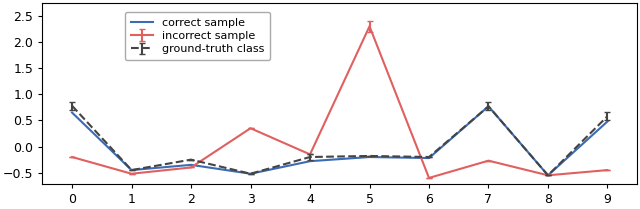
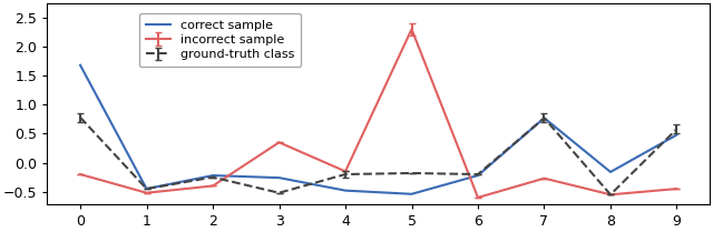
correct sample/0: 0.65 -> 1.68
correct sample/2: -0.35 -> -0.22
correct sample/3: -0.52 -> -0.26
correct sample/4: -0.28 -> -0.48
correct sample/5: -0.20 -> -0.54
correct sample/8: -0.55 -> -0.16
